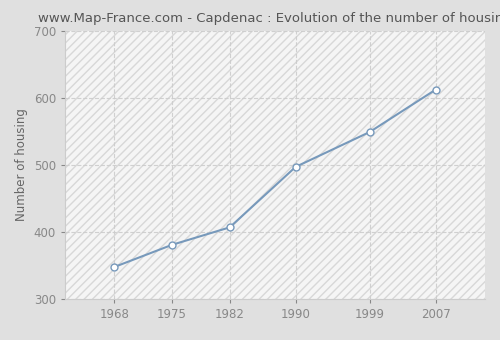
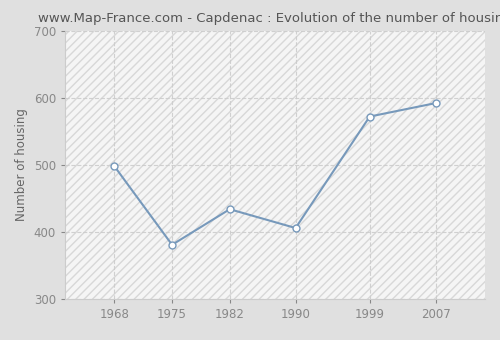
1968: 348 -> 498
1982: 407 -> 434
1990: 497 -> 406
1999: 549 -> 572
2007: 612 -> 592
